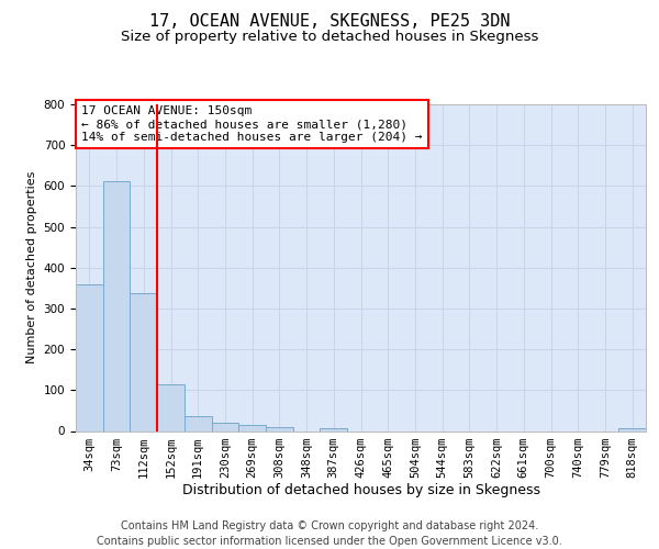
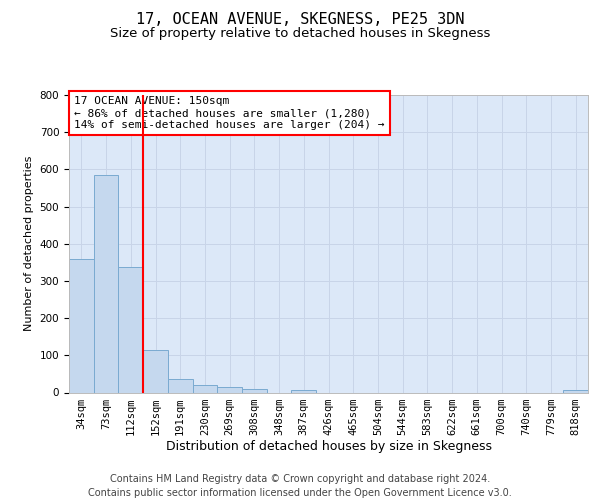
73sqm: 612 -> 585
